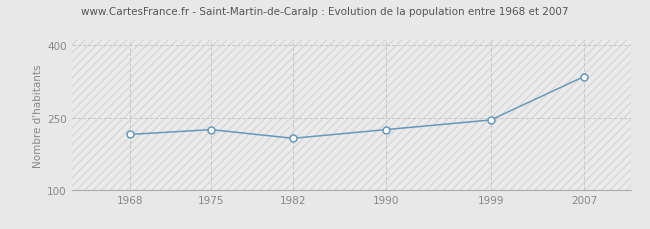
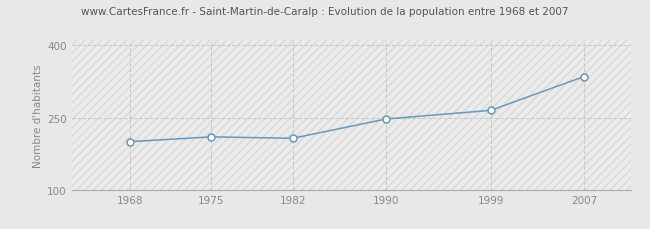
1968: 215 -> 200
1975: 225 -> 210
1990: 225 -> 247
1999: 245 -> 265
